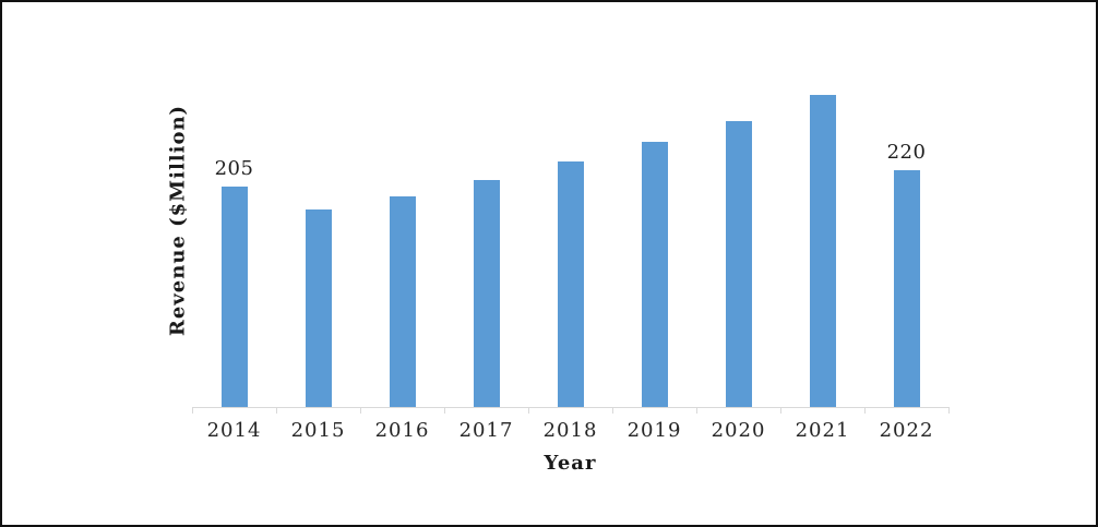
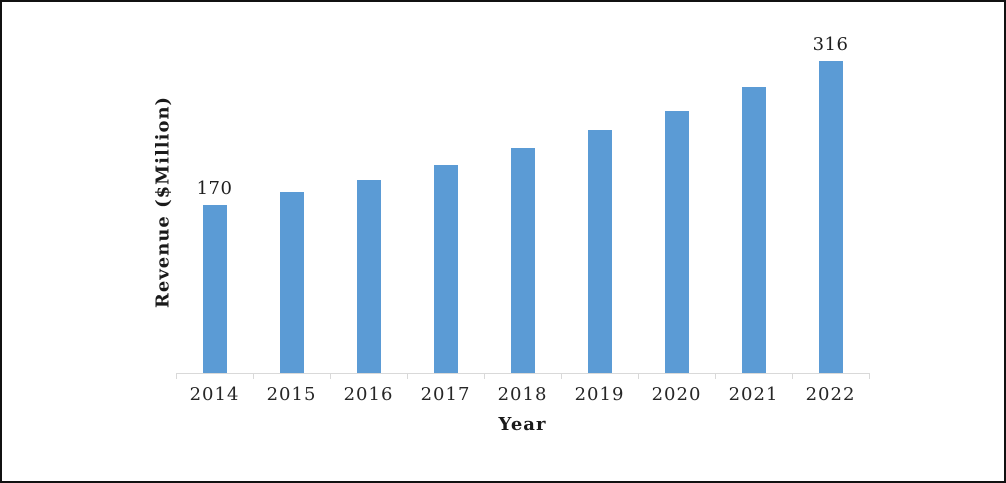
2014: 205 -> 170
2022: 220 -> 316
